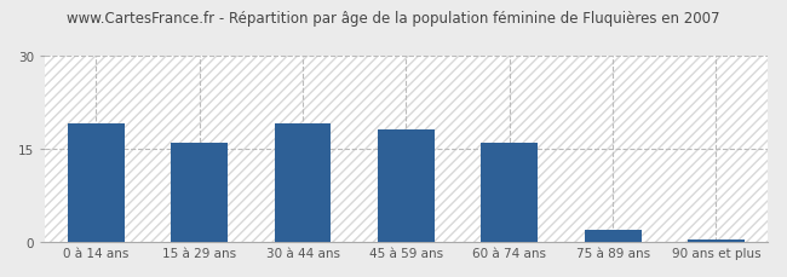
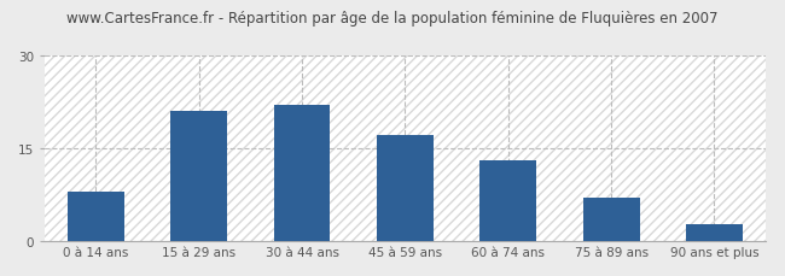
0 à 14 ans: 19.0 -> 8.0
15 à 29 ans: 16.0 -> 21.0
30 à 44 ans: 19.0 -> 22.0
45 à 59 ans: 18.0 -> 17.0
60 à 74 ans: 16.0 -> 13.0
75 à 89 ans: 2.0 -> 7.0
90 ans et plus: 0.3 -> 2.6
